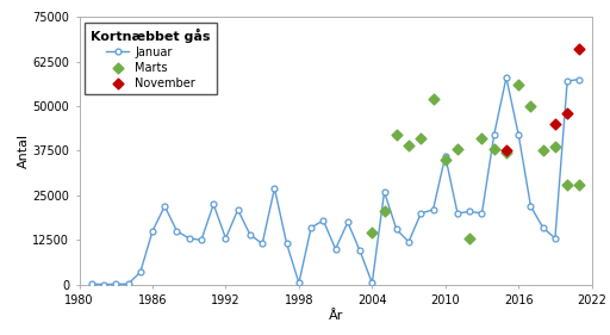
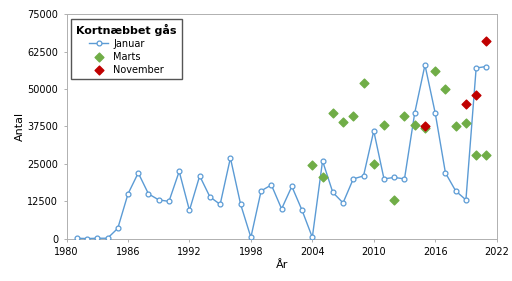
Januar/1992: 13000 -> 9500
Marts/2004: 14500 -> 24500
Marts/2010: 35000 -> 25000
